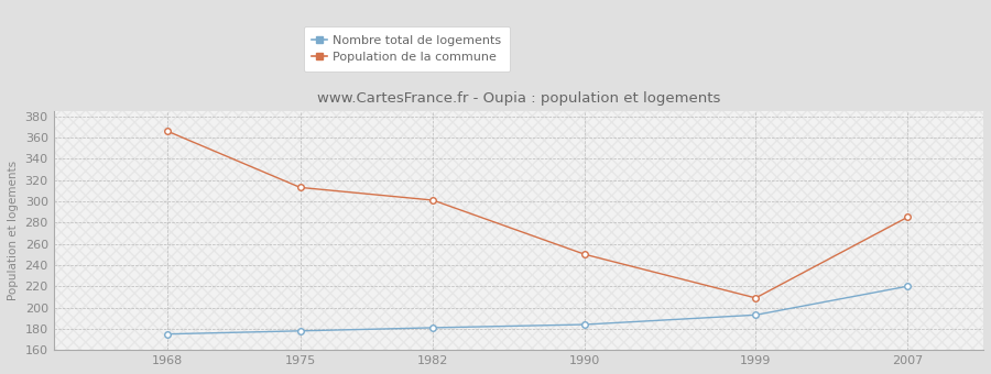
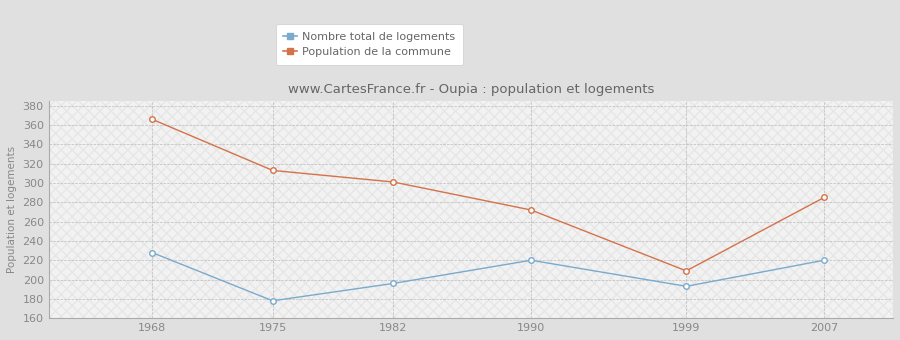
Nombre total de logements/1968: 175 -> 228
Nombre total de logements/1982: 181 -> 196
Nombre total de logements/1990: 184 -> 220
Population de la commune/1990: 250 -> 272
